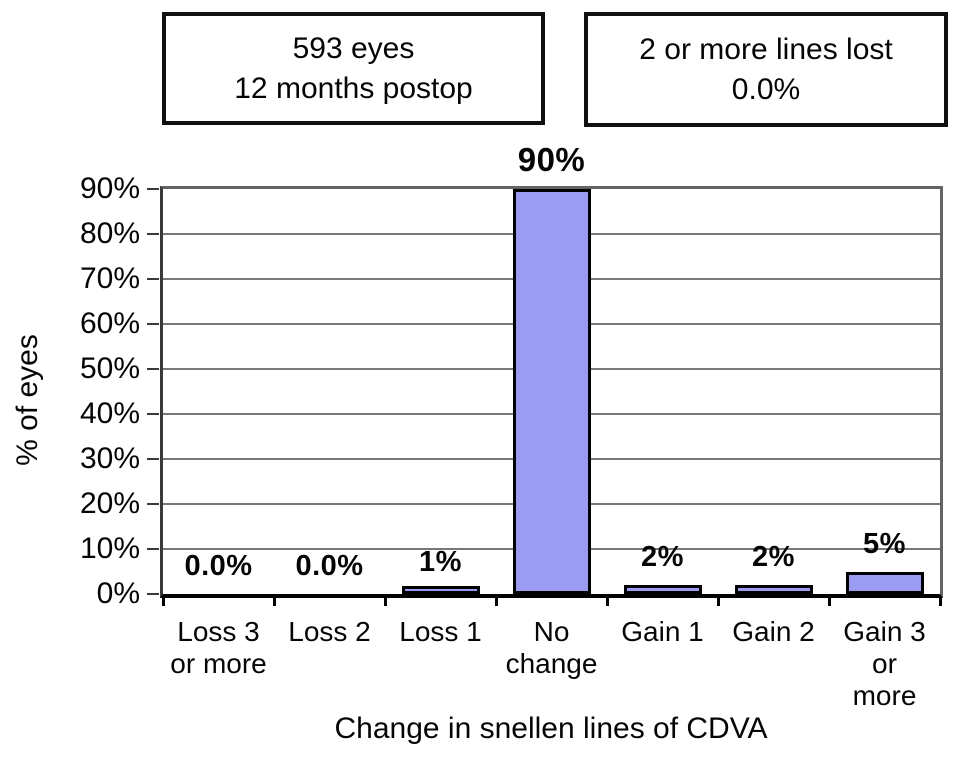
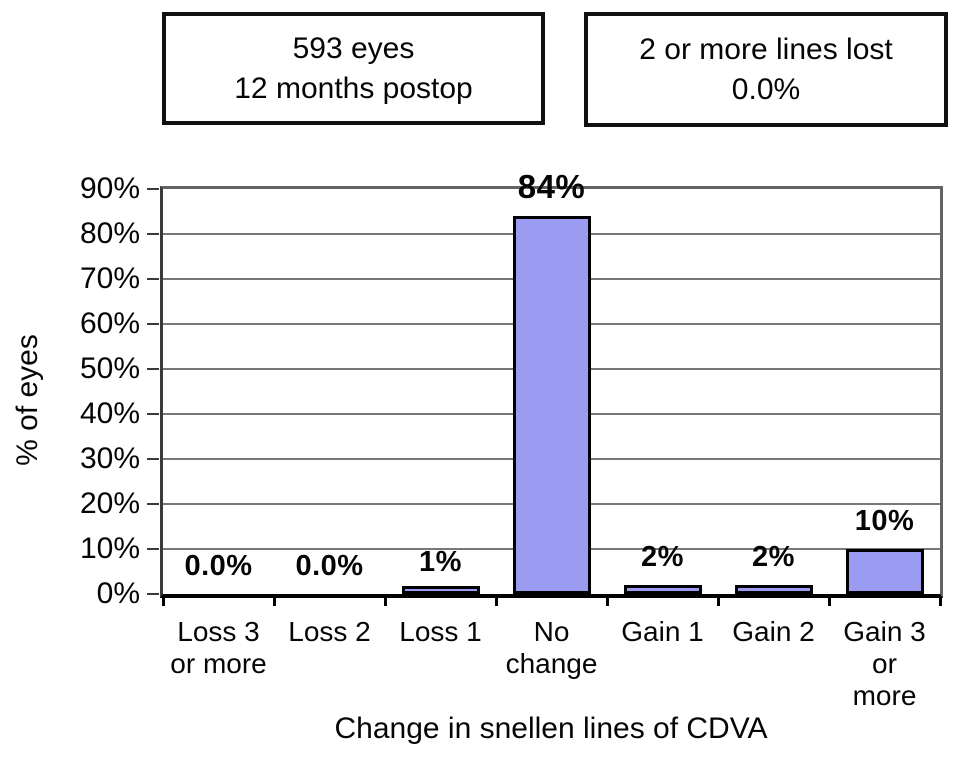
No change: 90% -> 84%
Gain 3 or more: 5% -> 10%
